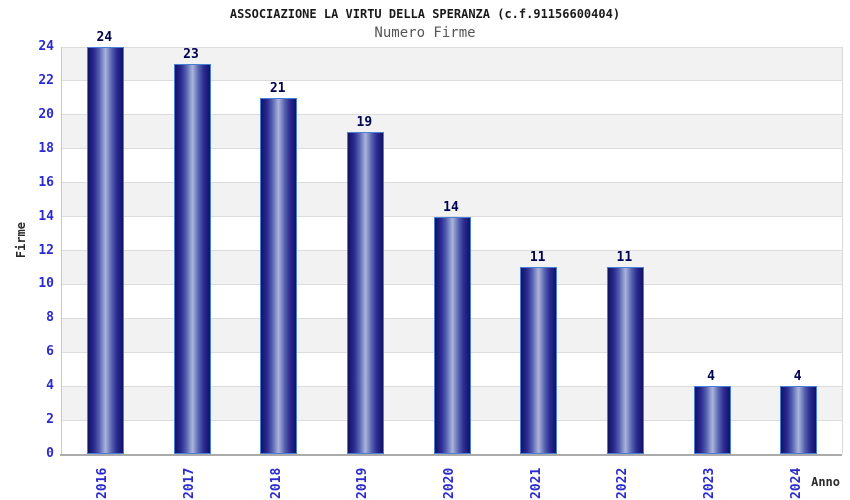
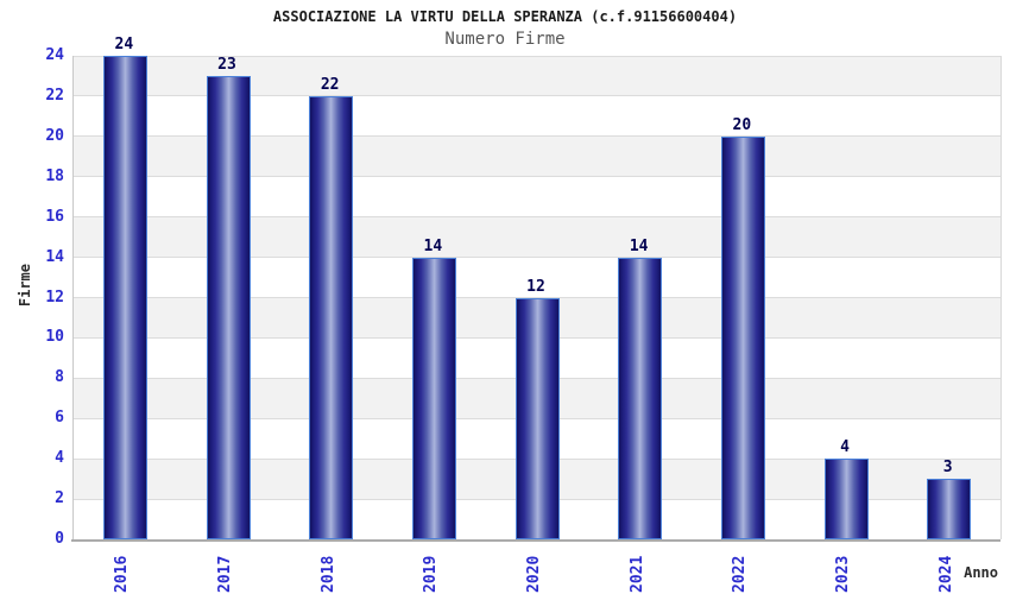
2018: 21 -> 22
2019: 19 -> 14
2020: 14 -> 12
2021: 11 -> 14
2022: 11 -> 20
2024: 4 -> 3
